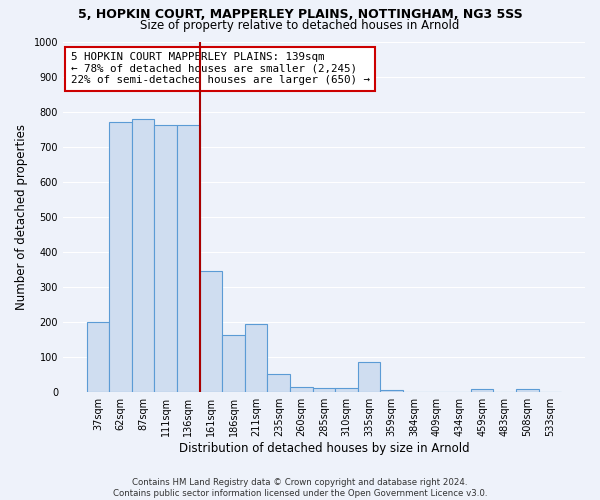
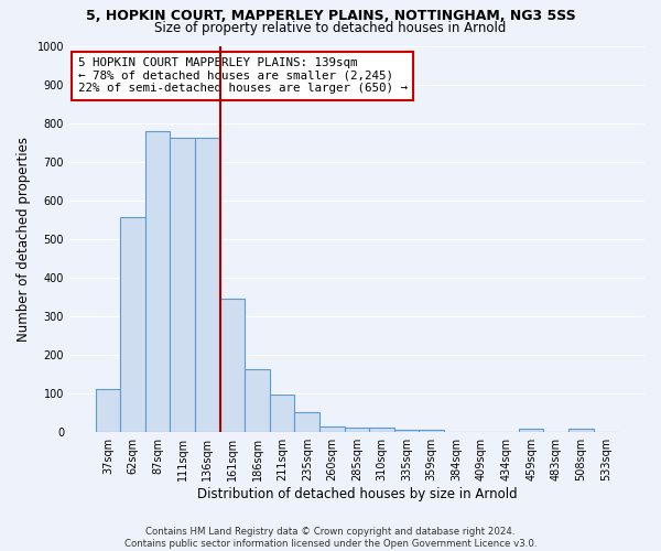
37sqm: 200 -> 112
62sqm: 770 -> 556
211sqm: 195 -> 97
335sqm: 85 -> 7
